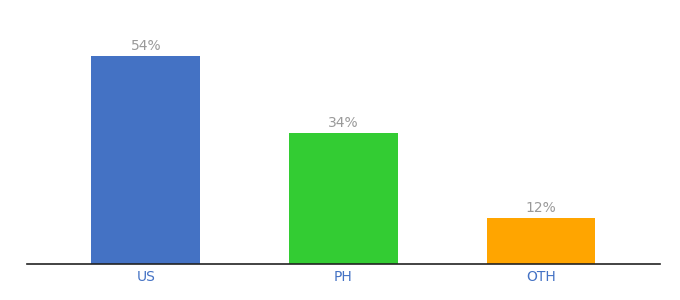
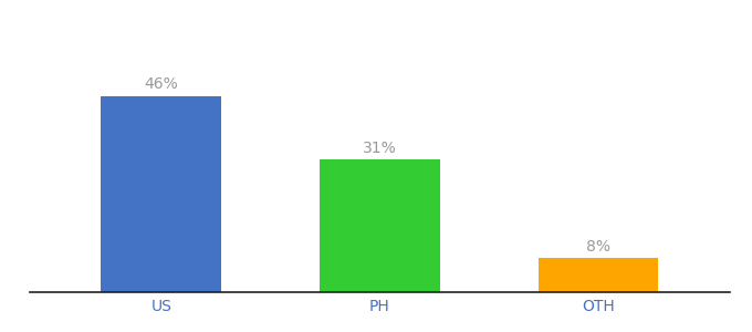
US: 54% -> 46%
PH: 34% -> 31%
OTH: 12% -> 8%
